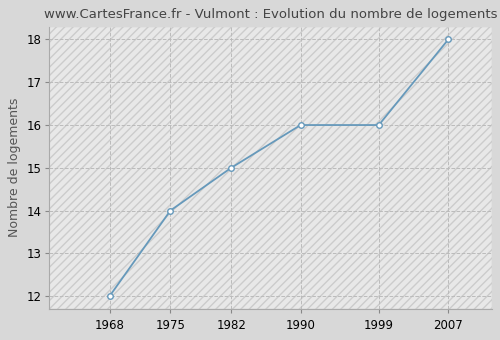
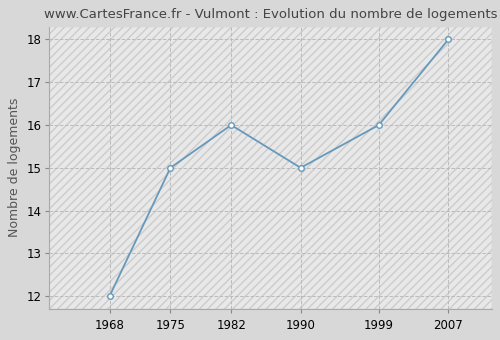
1975: 14 -> 15
1982: 15 -> 16
1990: 16 -> 15
